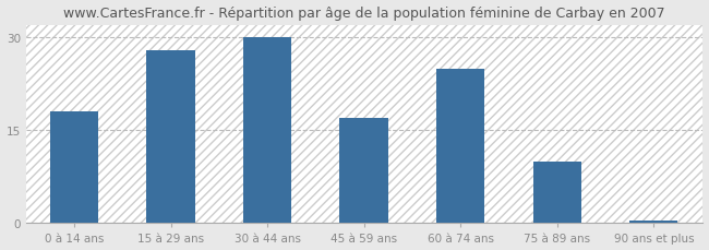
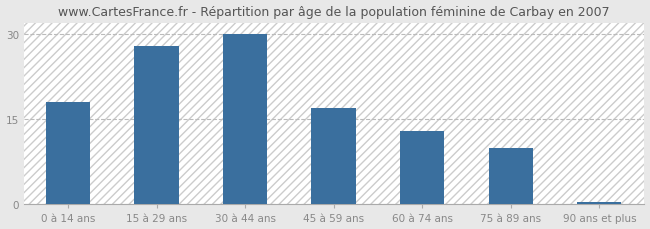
60 à 74 ans: 25.0 -> 13.0
